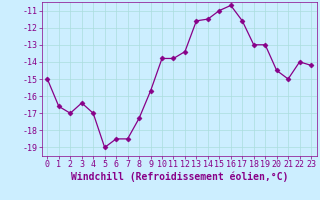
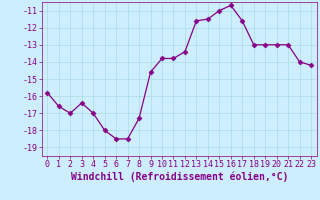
0: -15.0 -> -15.8
5: -19.0 -> -18.0
9: -15.7 -> -14.6
20: -14.5 -> -13.0
21: -15.0 -> -13.0
